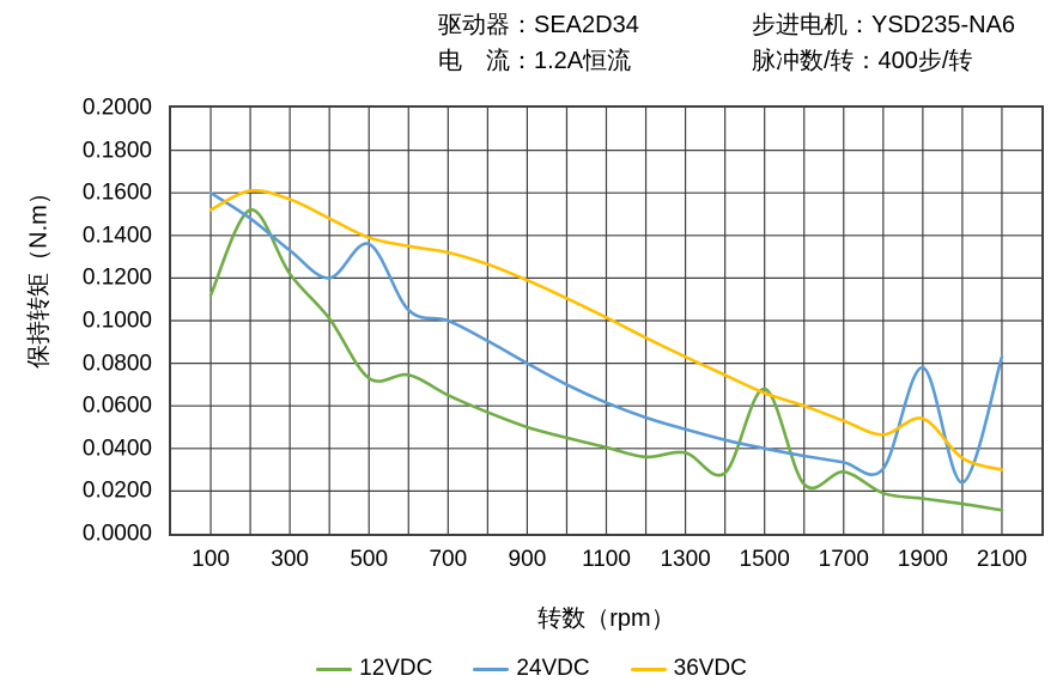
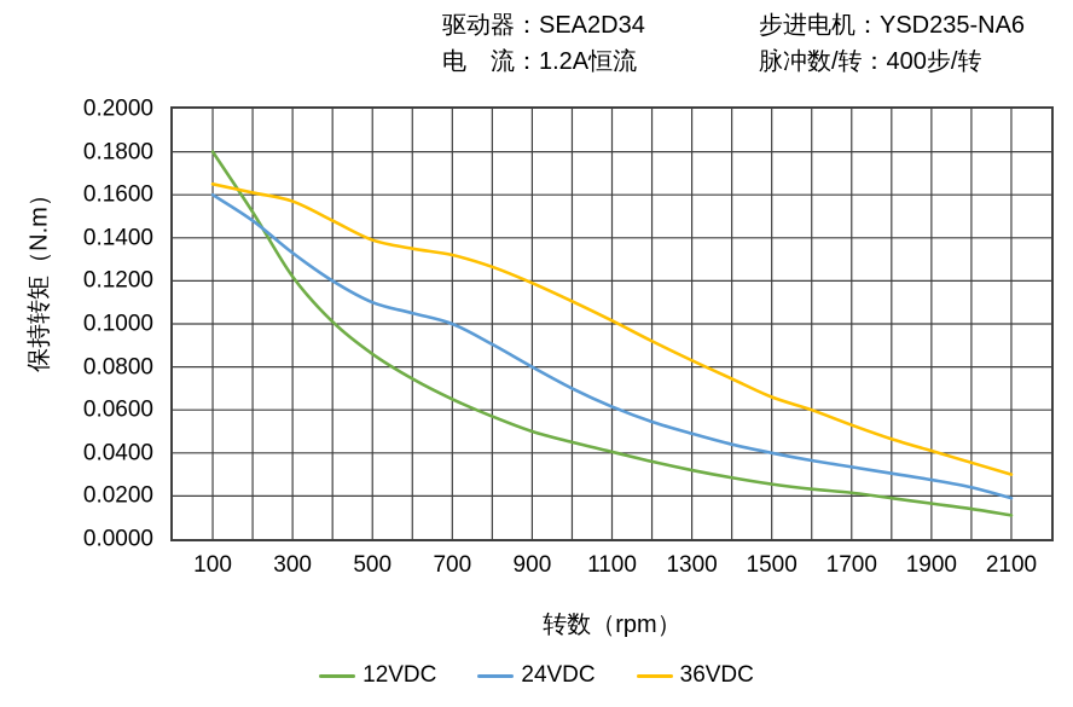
12VDC/100: 0.112 -> 0.180
36VDC/100: 0.152 -> 0.165
12VDC/500: 0.073 -> 0.086
24VDC/500: 0.136 -> 0.110
12VDC/1300: 0.038 -> 0.032
12VDC/1500: 0.068 -> 0.025
12VDC/1700: 0.029 -> 0.021
24VDC/1900: 0.078 -> 0.028
36VDC/1900: 0.054 -> 0.041
24VDC/2100: 0.083 -> 0.019
